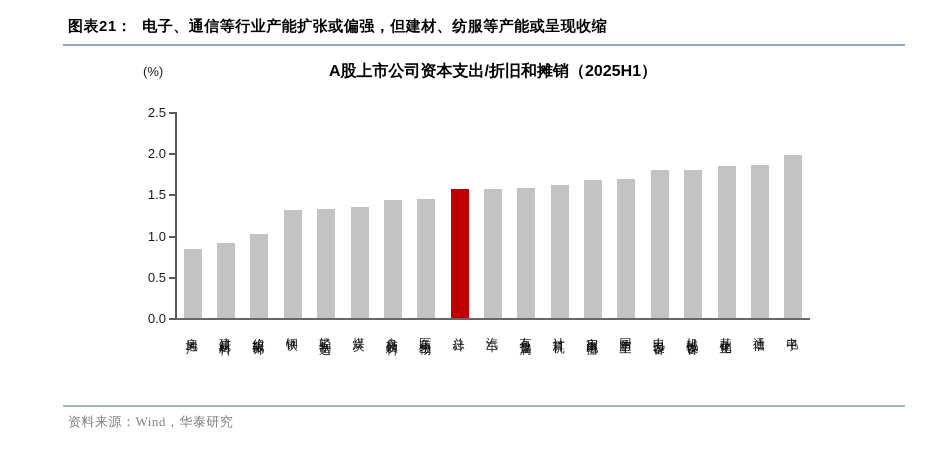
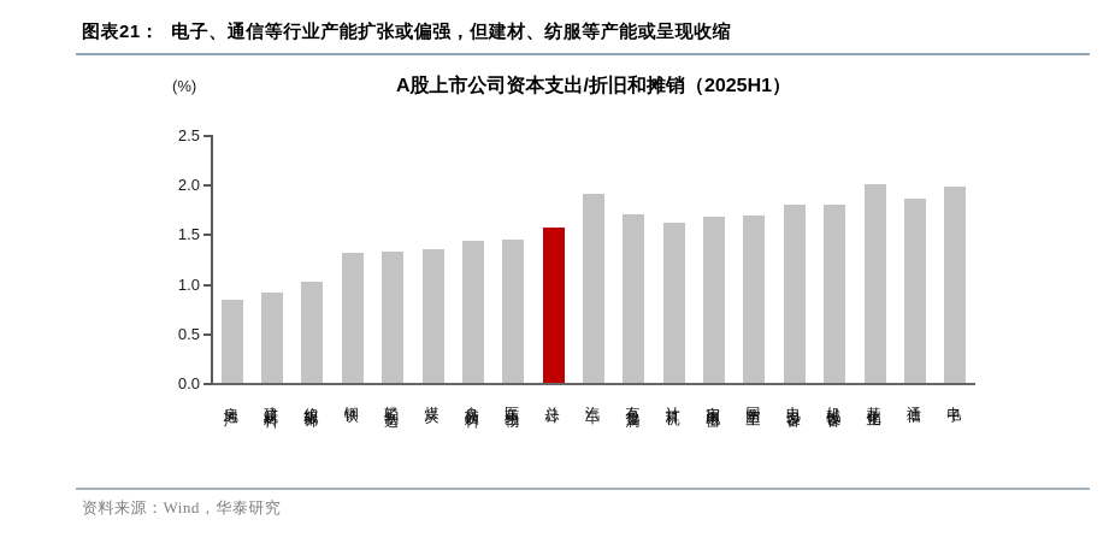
汽车: 1.6 -> 1.9
有色金属: 1.6 -> 1.7
基础化工: 1.8 -> 2.0
